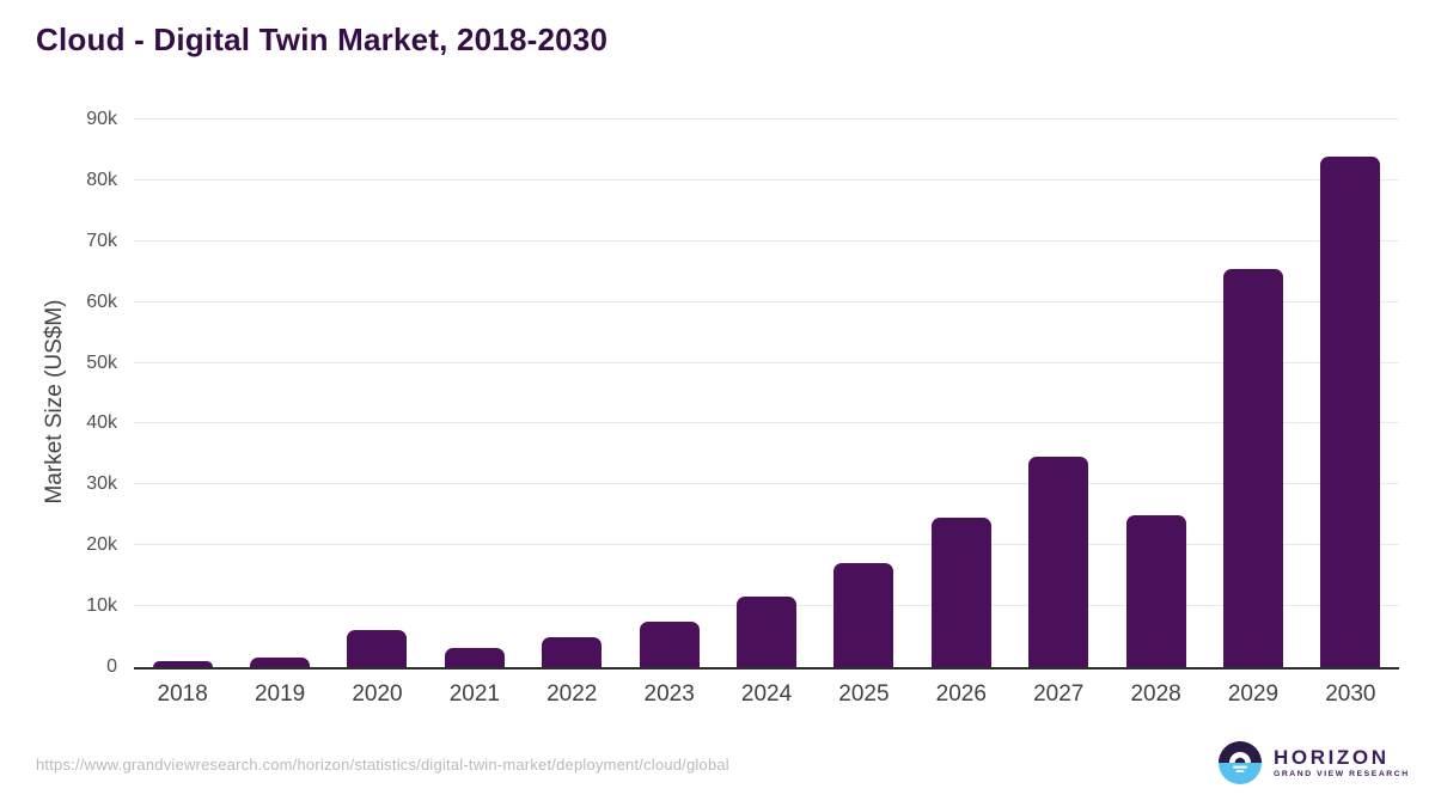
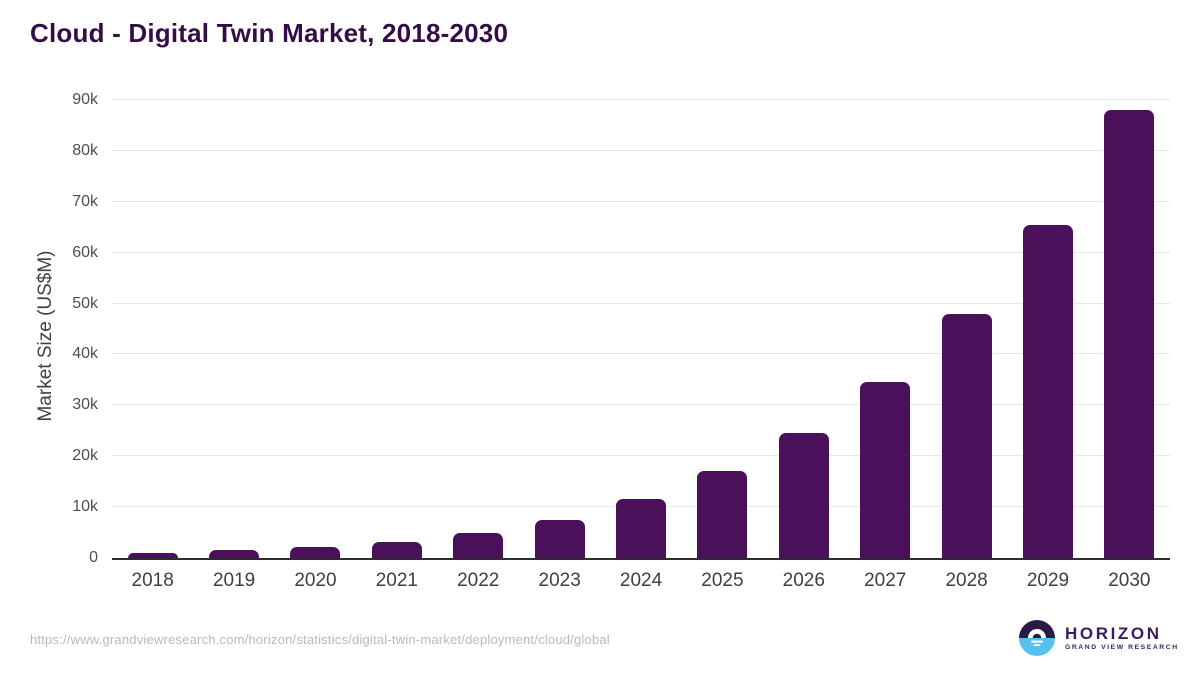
2020: 6k -> 2k
2028: 25k -> 48k
2030: 84k -> 88k
